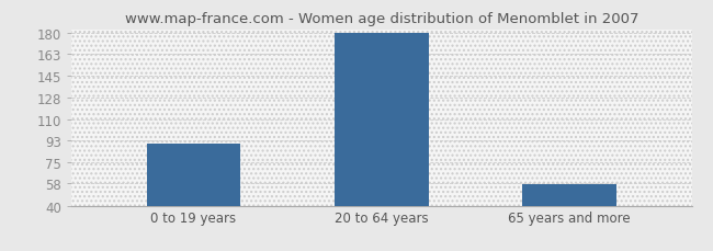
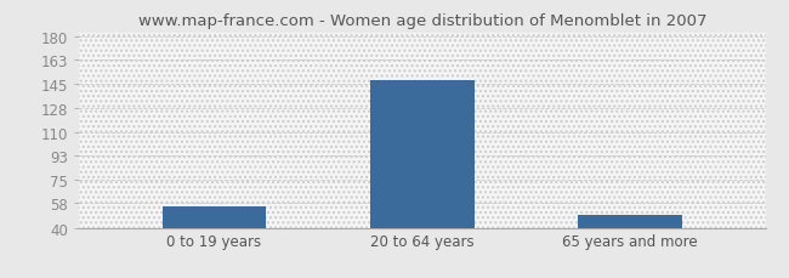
0 to 19 years: 90 -> 56
20 to 64 years: 180 -> 148
65 years and more: 57 -> 49
